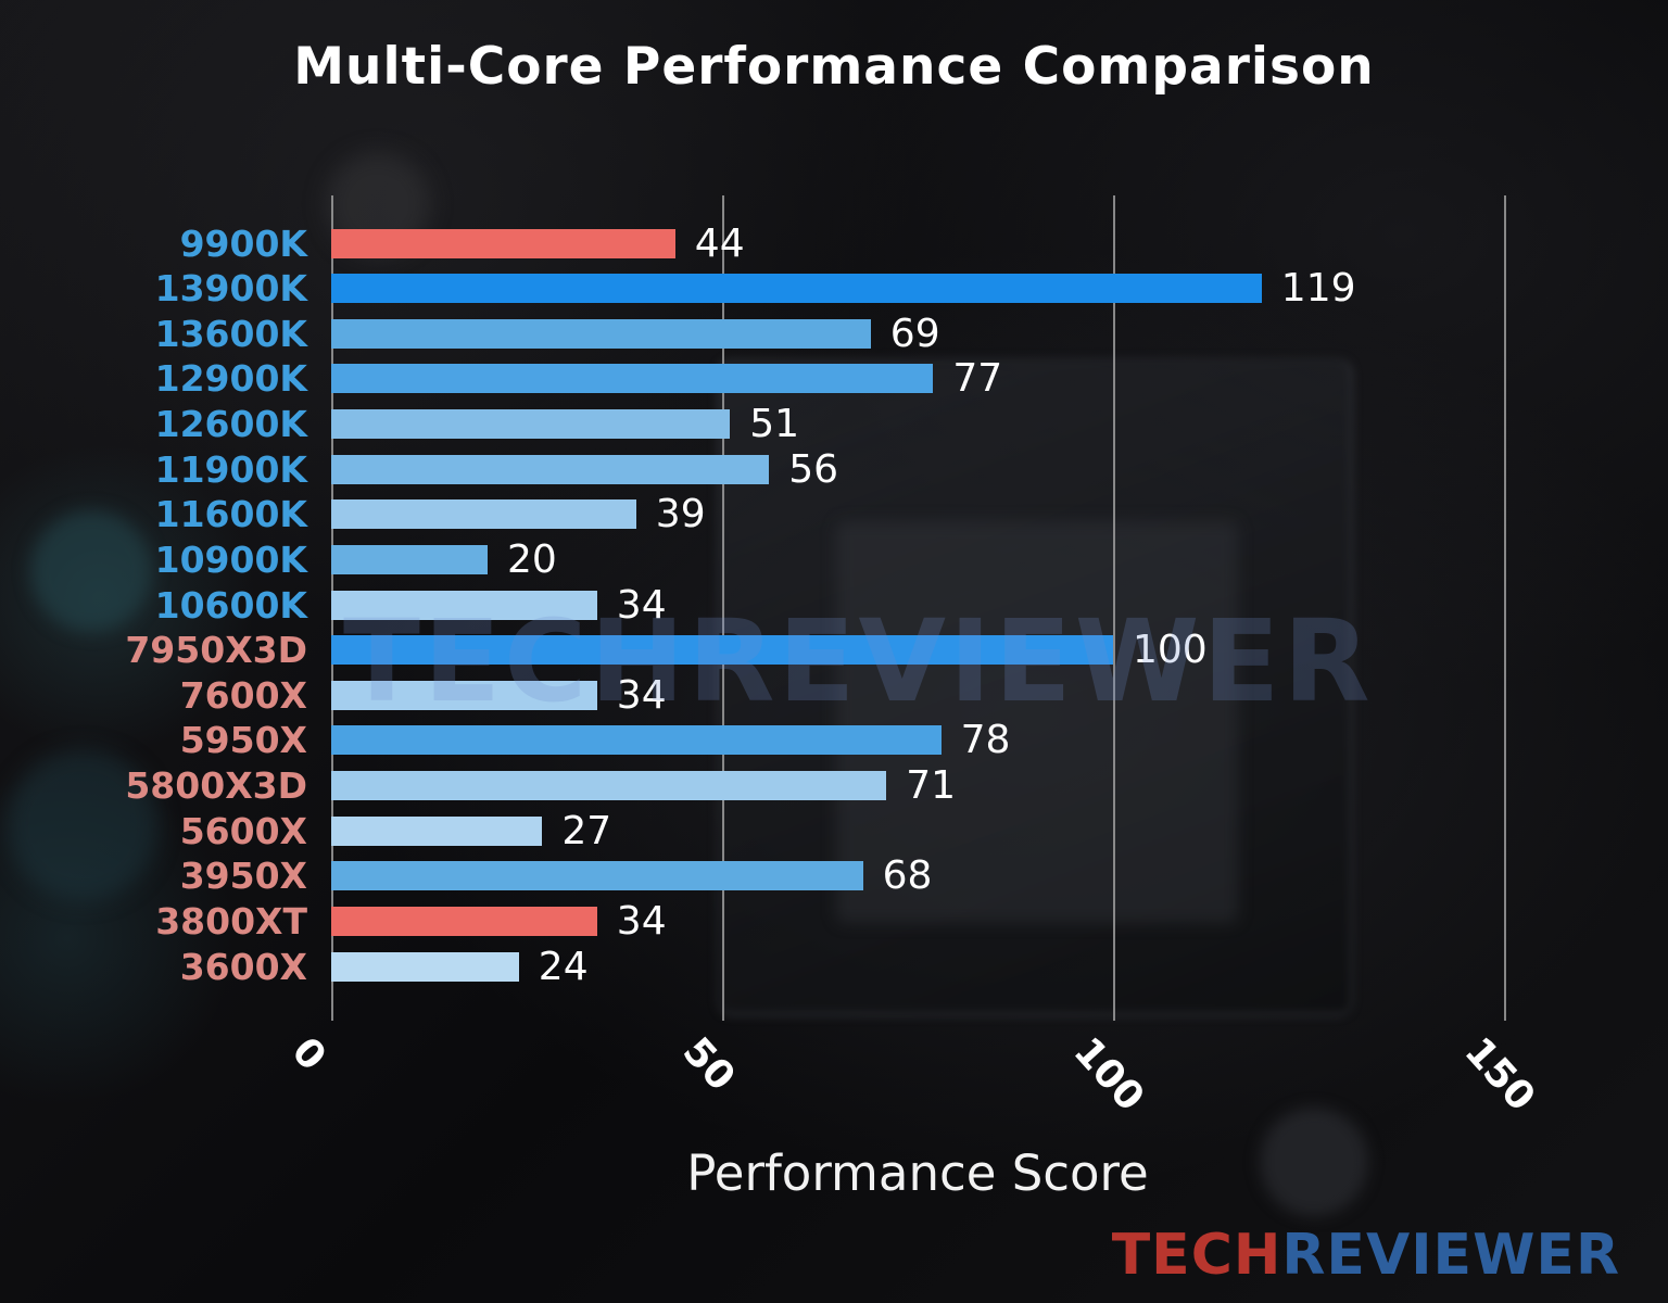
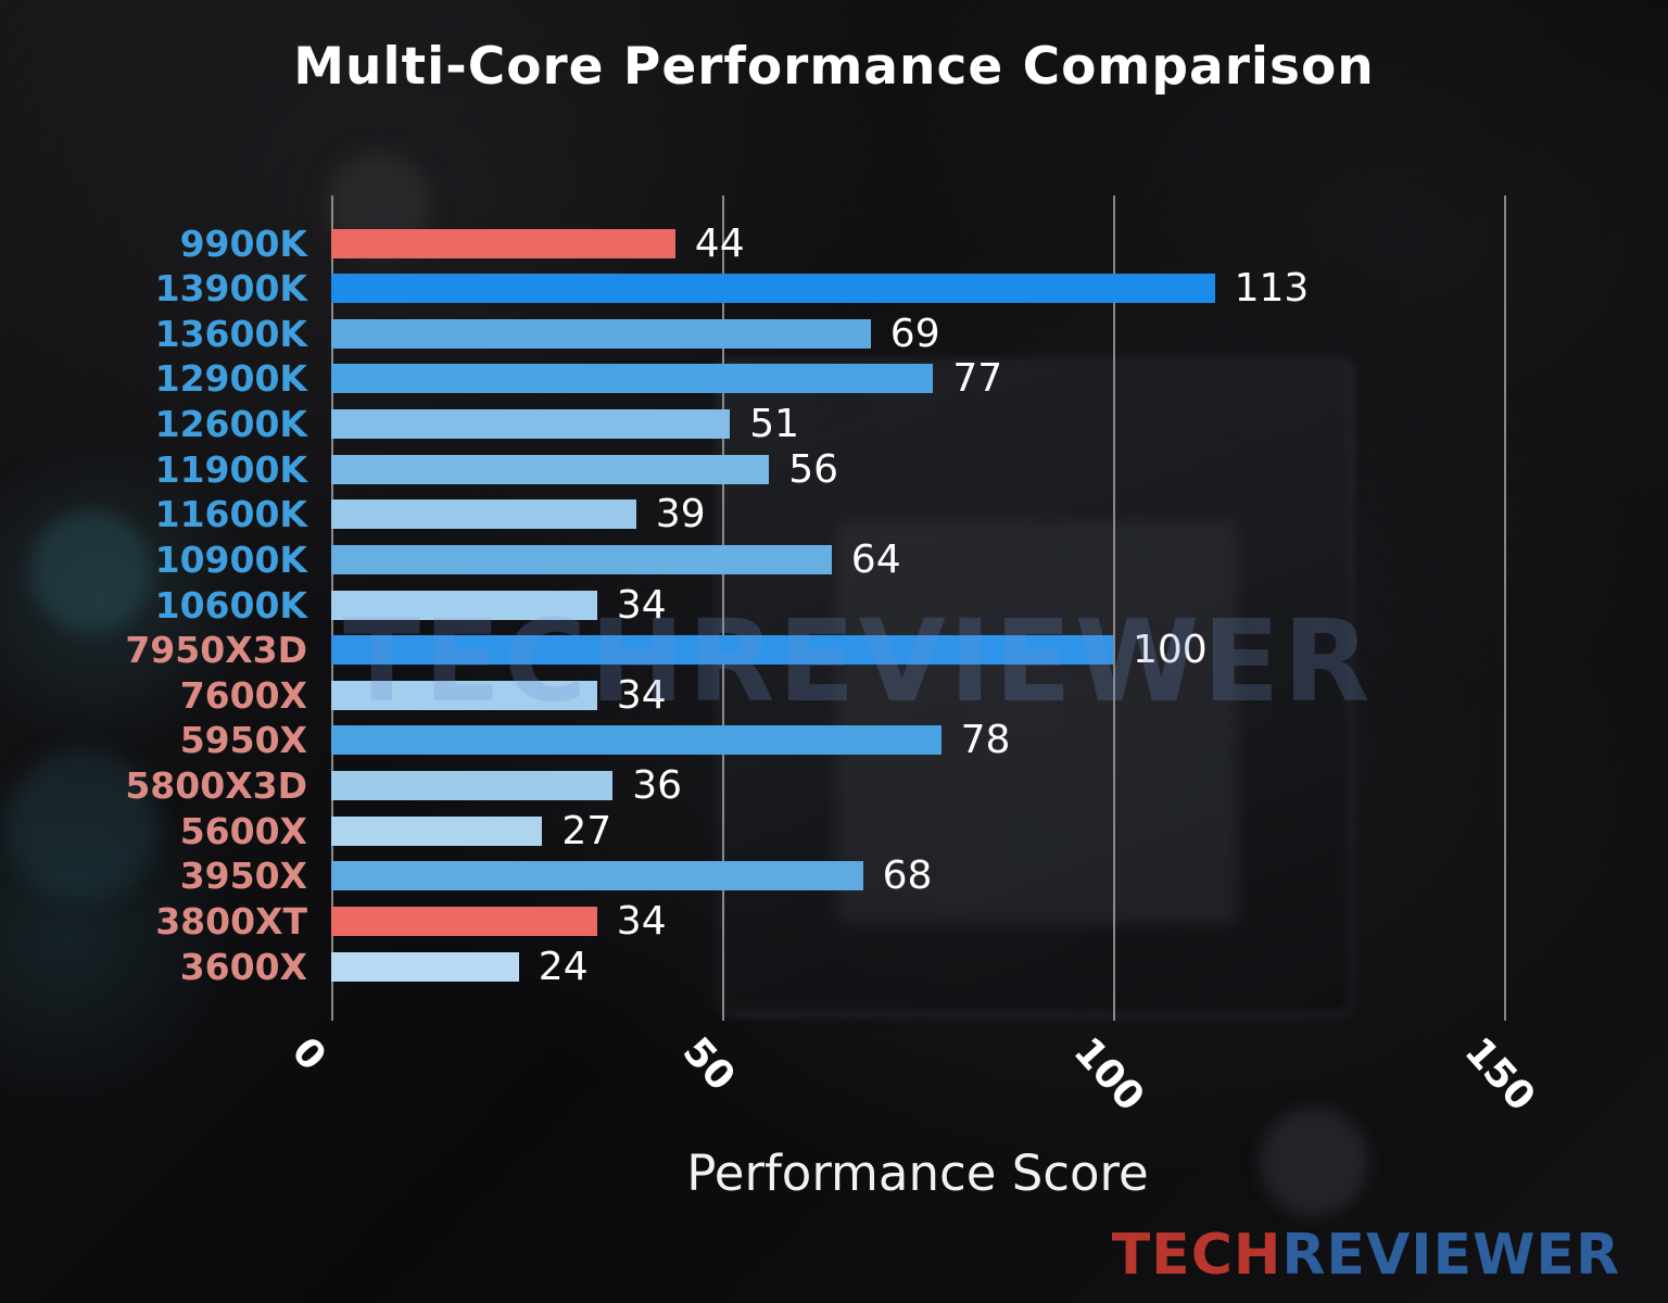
13900K: 119 -> 113
10900K: 20 -> 64
5800X3D: 71 -> 36
